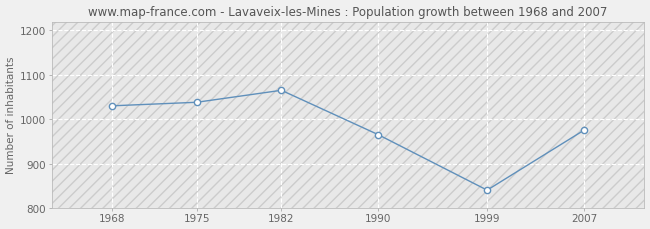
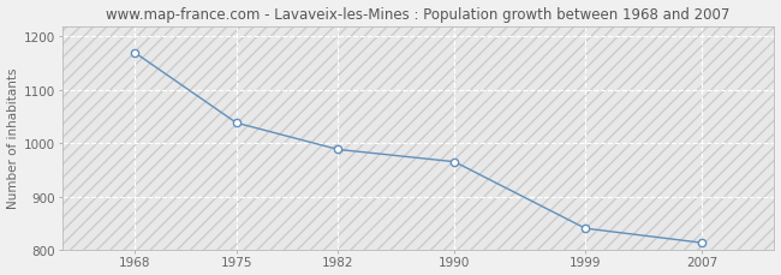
1968: 1030 -> 1170
1982: 1065 -> 988
2007: 975 -> 813
